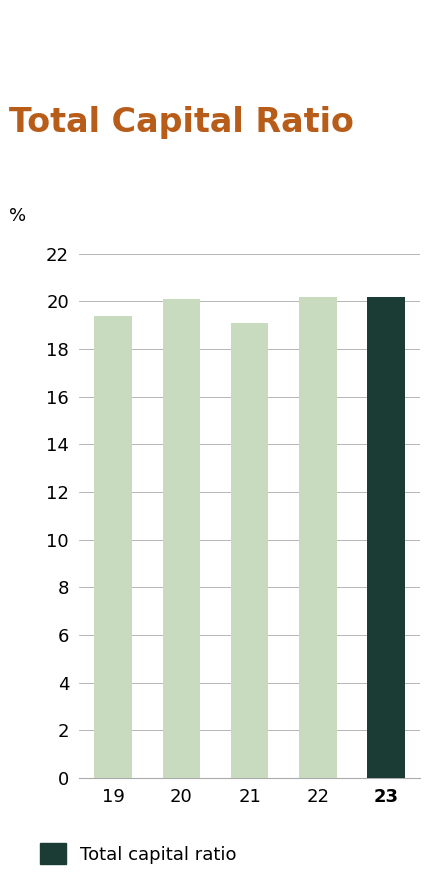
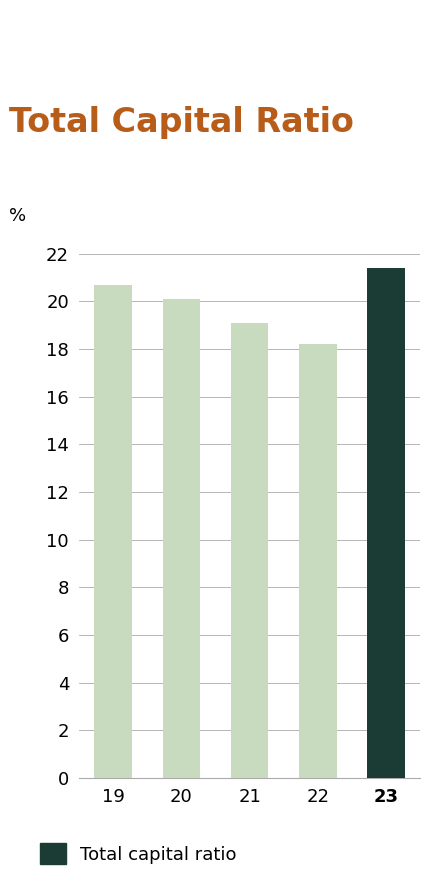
19: 19.4 -> 20.7
22: 20.2 -> 18.2
23: 20.2 -> 21.4
